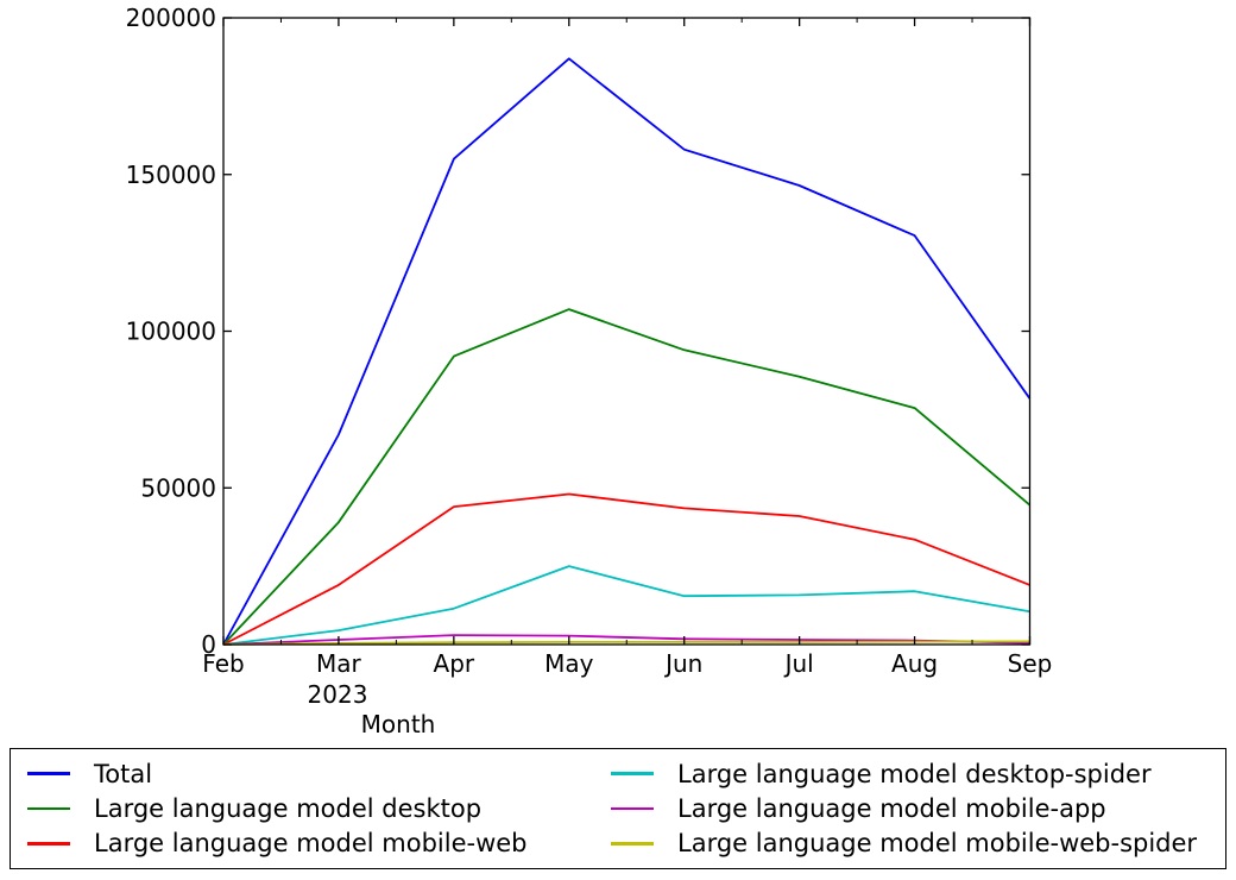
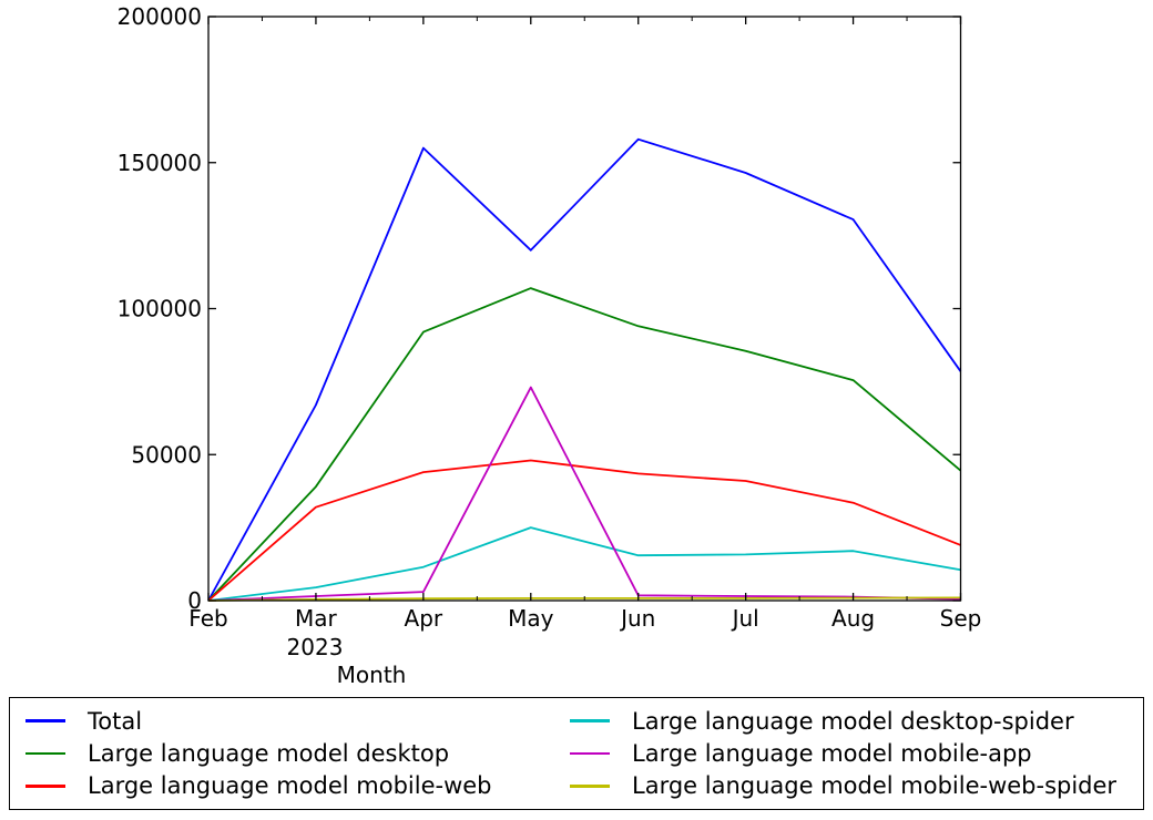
Large language model mobile-web/Mar: 19000 -> 32000
Total/May: 187000 -> 120000
Large language model mobile-app/May: 3000 -> 73000
